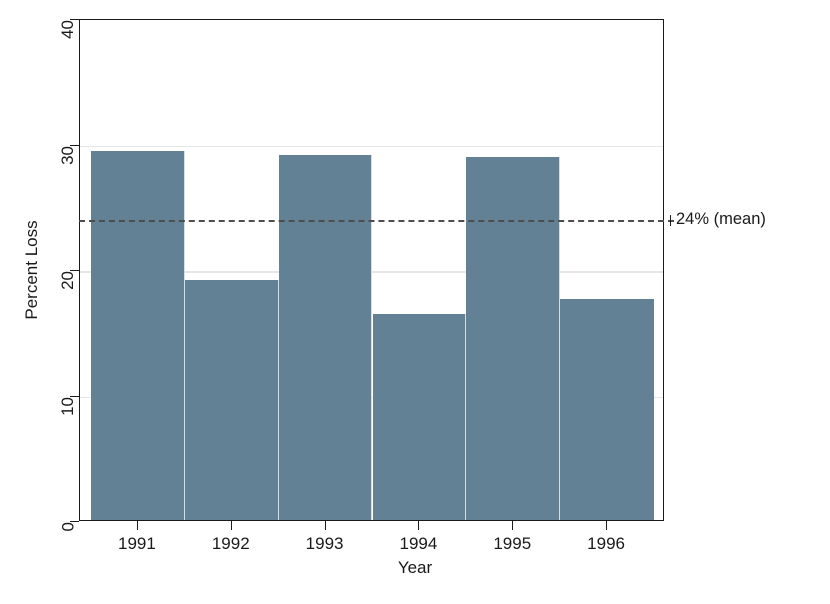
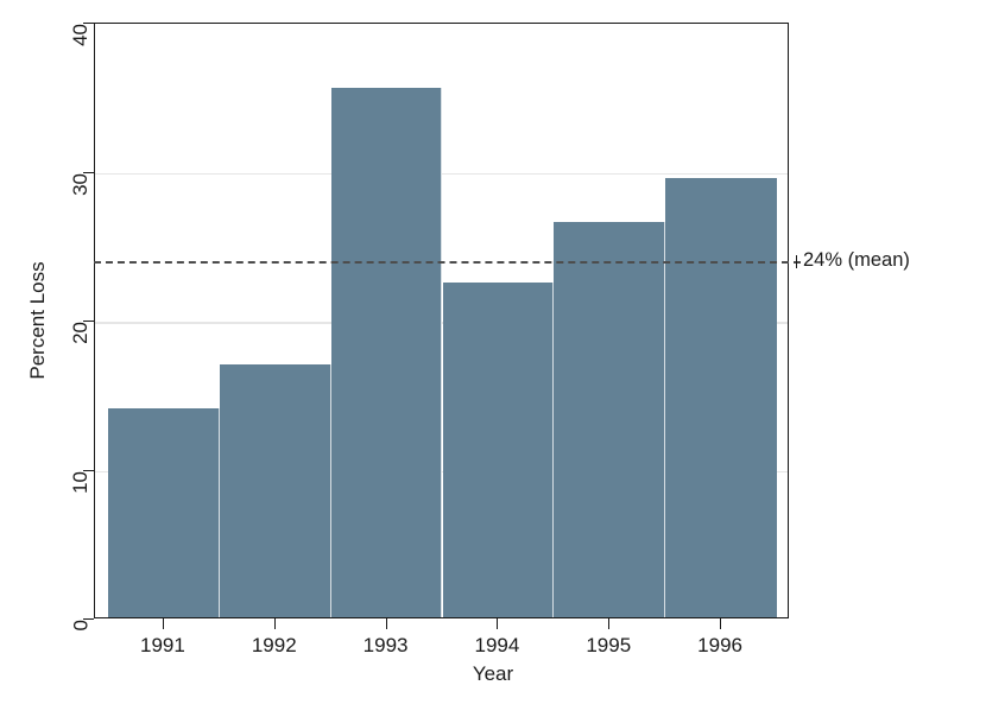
1991: 29.4 -> 14.0
1992: 19.1 -> 17.0
1993: 29.1 -> 35.5
1994: 16.4 -> 22.5
1995: 28.9 -> 26.5
1996: 17.6 -> 29.5
